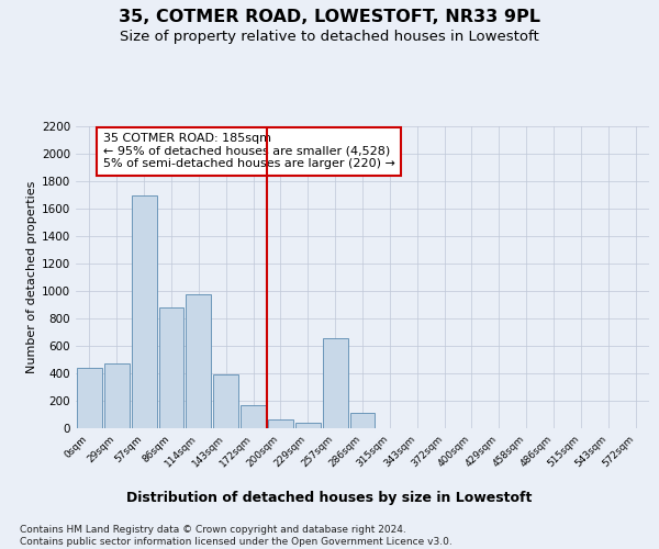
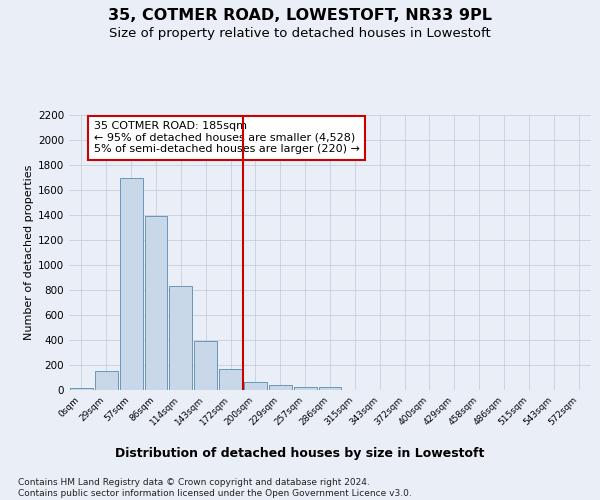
0sqm: 440 -> 20
29sqm: 470 -> 160
86sqm: 880 -> 1390
114sqm: 980 -> 840
257sqm: 660 -> 30
286sqm: 110 -> 30
